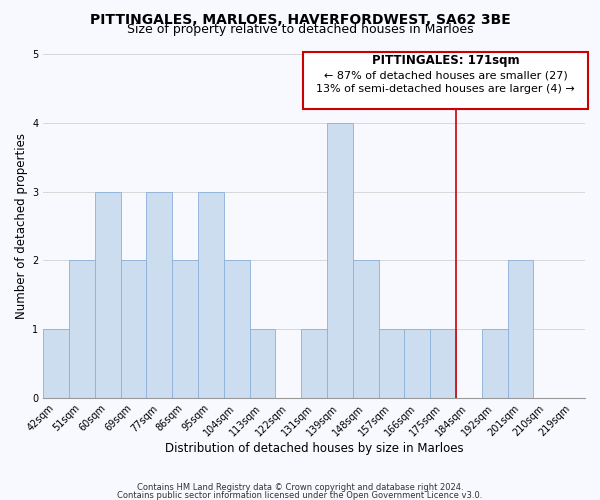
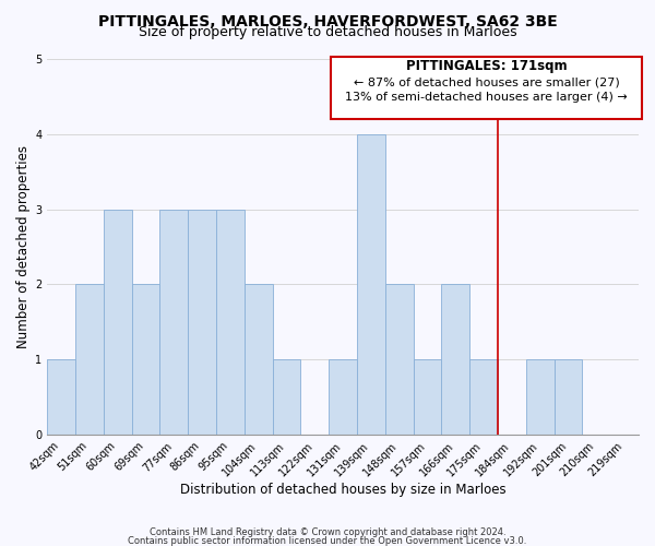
86sqm: 2 -> 3
166sqm: 1 -> 2
201sqm: 2 -> 1
